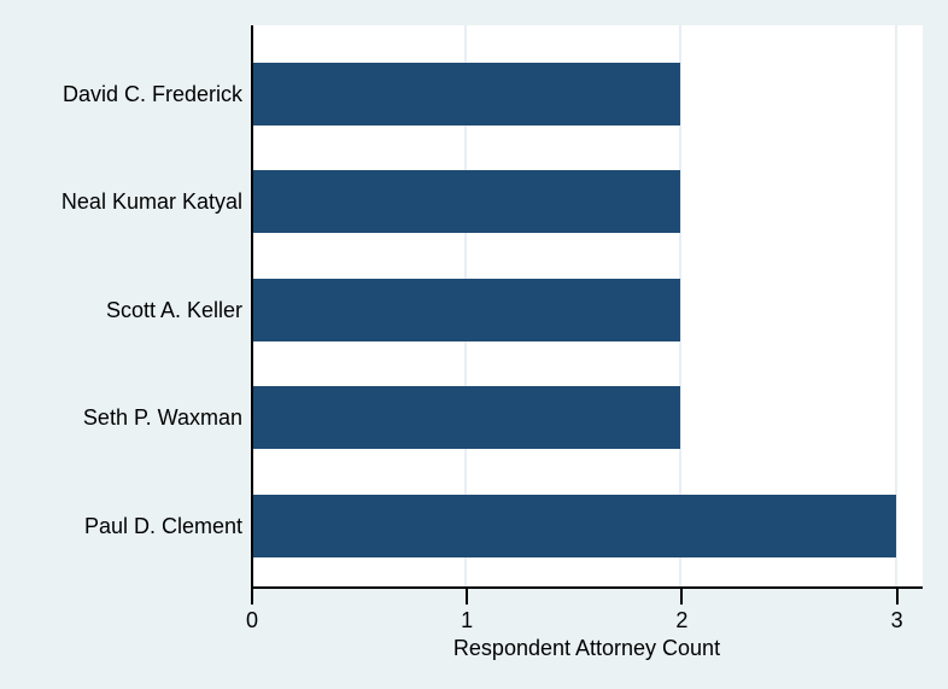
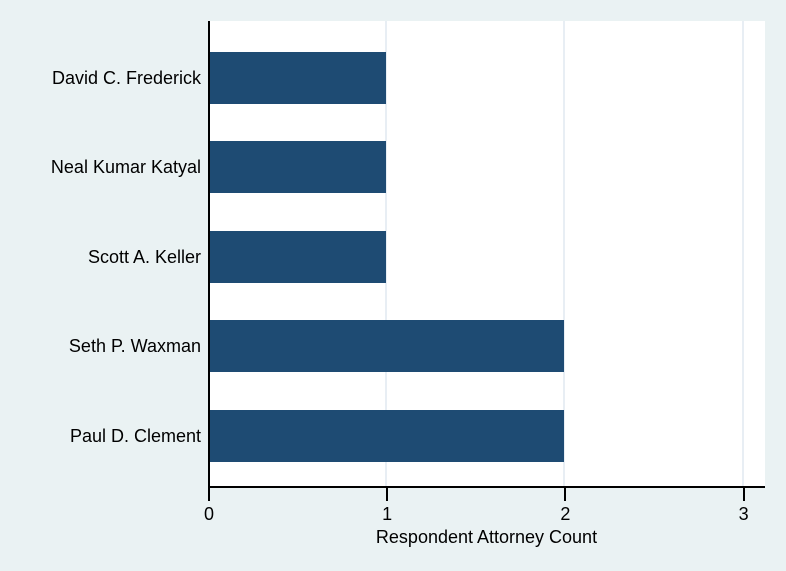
David C. Frederick: 2 -> 1
Neal Kumar Katyal: 2 -> 1
Scott A. Keller: 2 -> 1
Paul D. Clement: 3 -> 2
